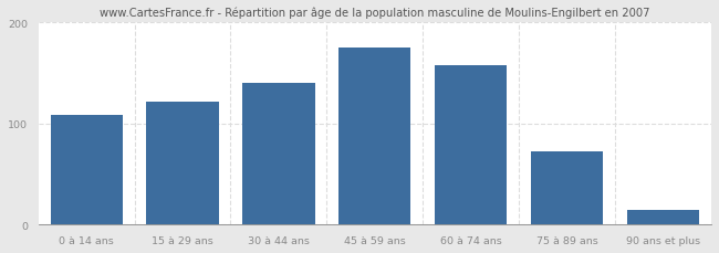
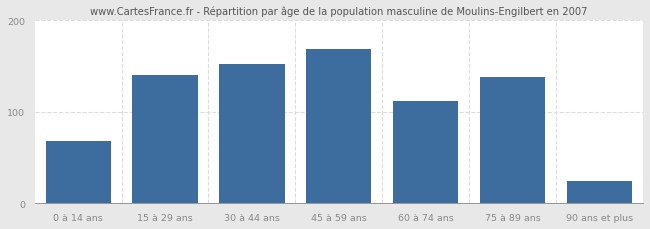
0 à 14 ans: 108 -> 68
15 à 29 ans: 122 -> 140
30 à 44 ans: 140 -> 152
45 à 59 ans: 175 -> 168
60 à 74 ans: 158 -> 112
75 à 89 ans: 72 -> 138
90 ans et plus: 15 -> 24
